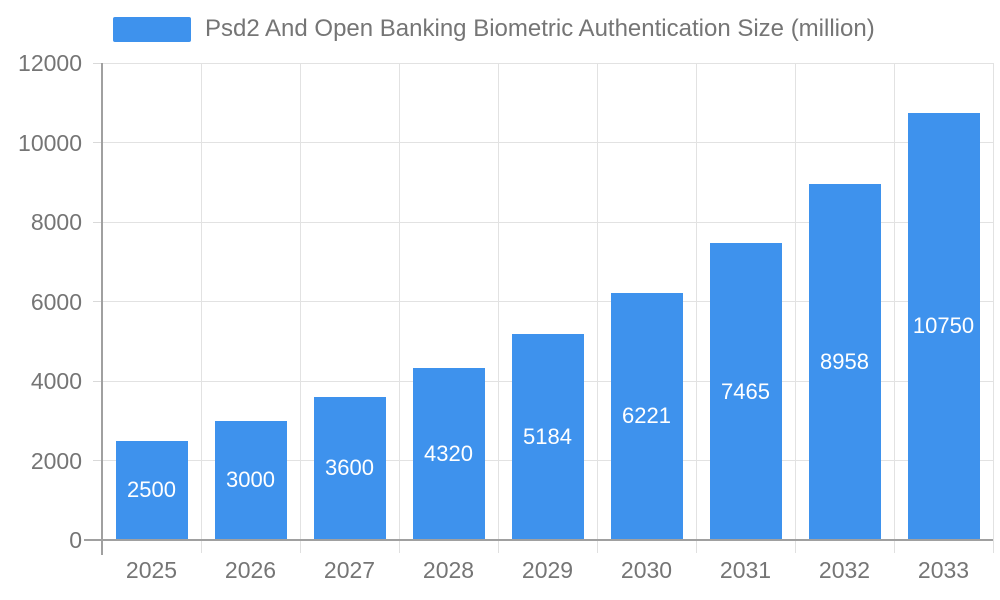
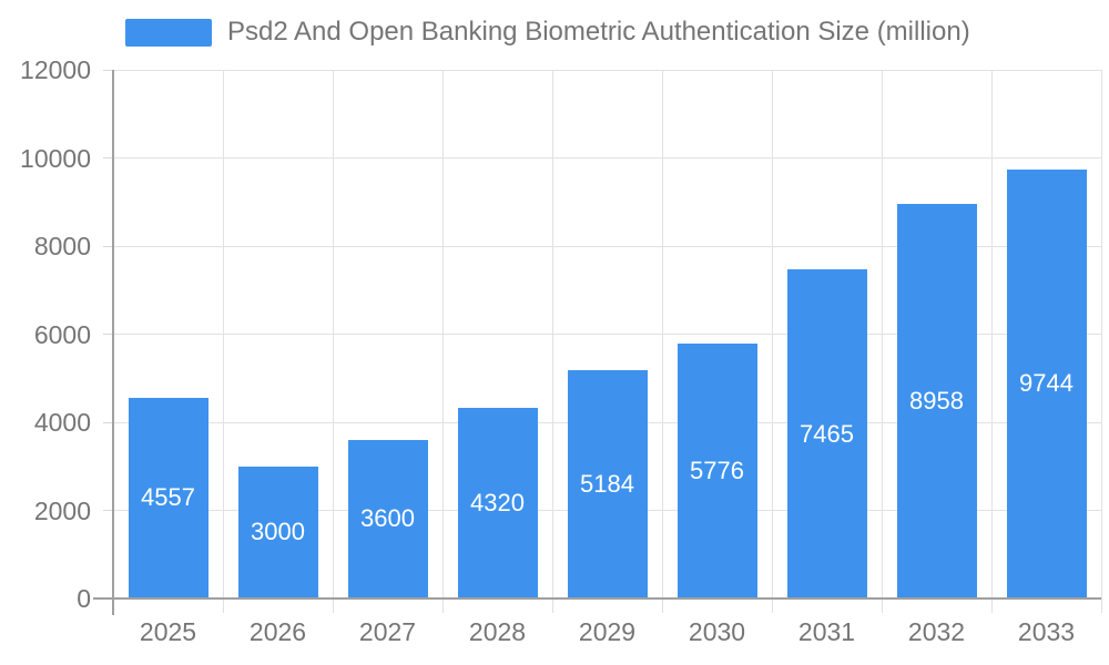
2025: 2500 -> 4557
2030: 6221 -> 5776
2033: 10750 -> 9744
